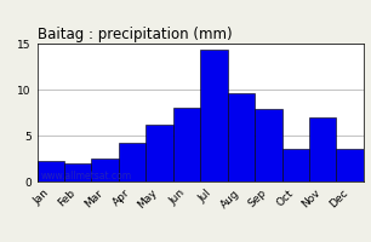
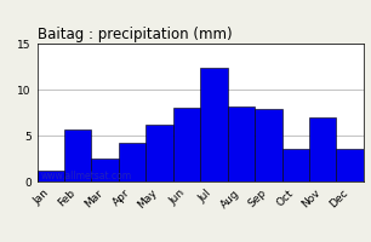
Jan: 2.2 -> 1.2
Feb: 2.0 -> 5.6
Jul: 14.3 -> 12.4
Aug: 9.6 -> 8.2
